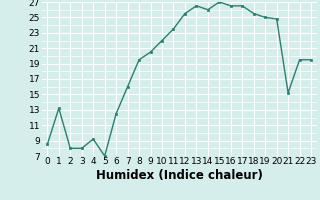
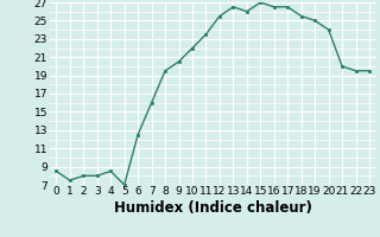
1: 13.2 -> 7.5
4: 9.2 -> 8.5
20: 24.8 -> 24.0
21: 15.2 -> 20.0
